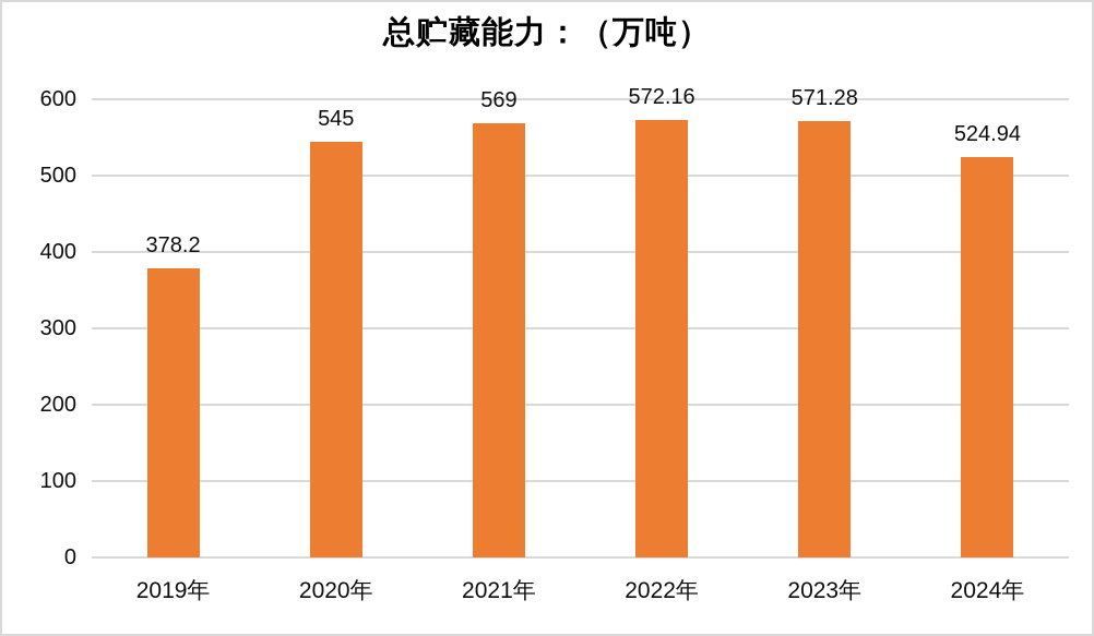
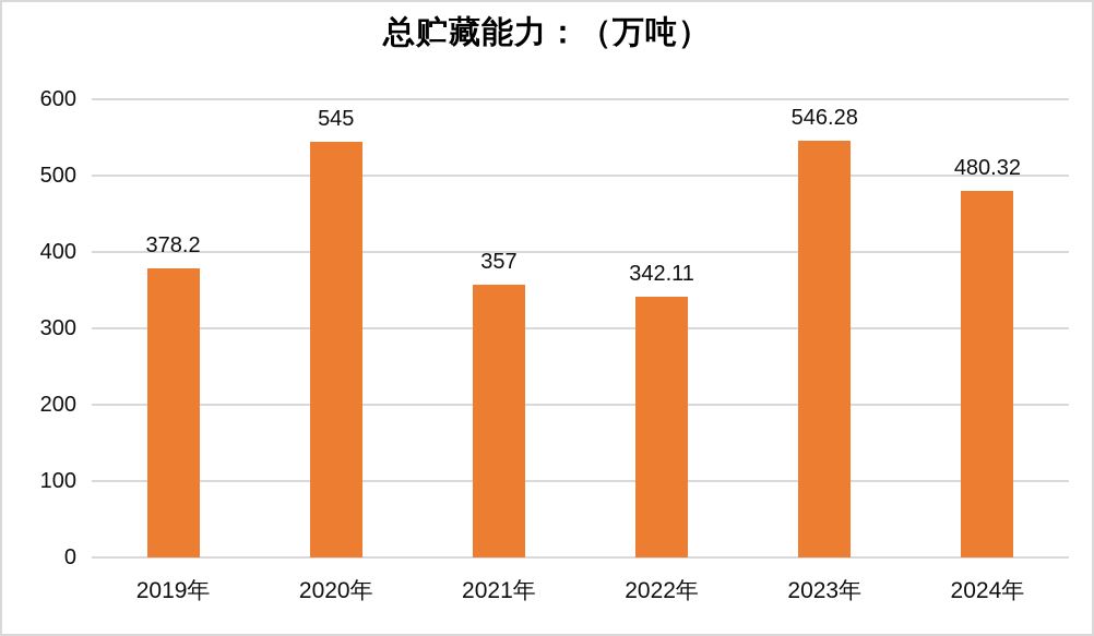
2021年: 569 -> 357
2022年: 572.16 -> 342.11
2023年: 571.28 -> 546.28
2024年: 524.94 -> 480.32
